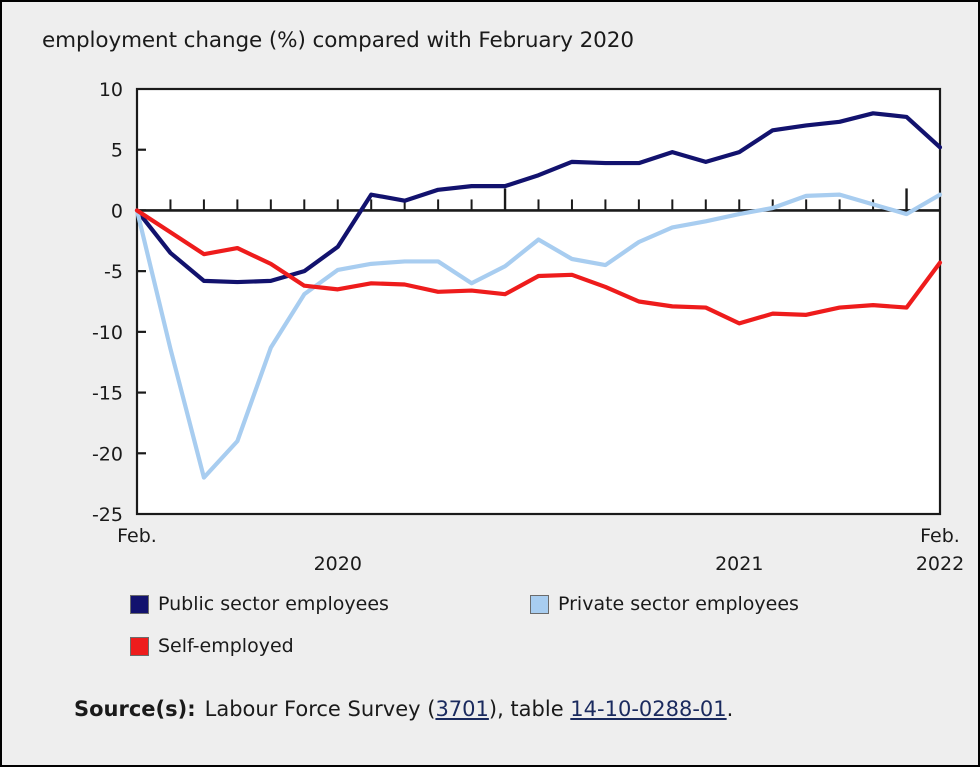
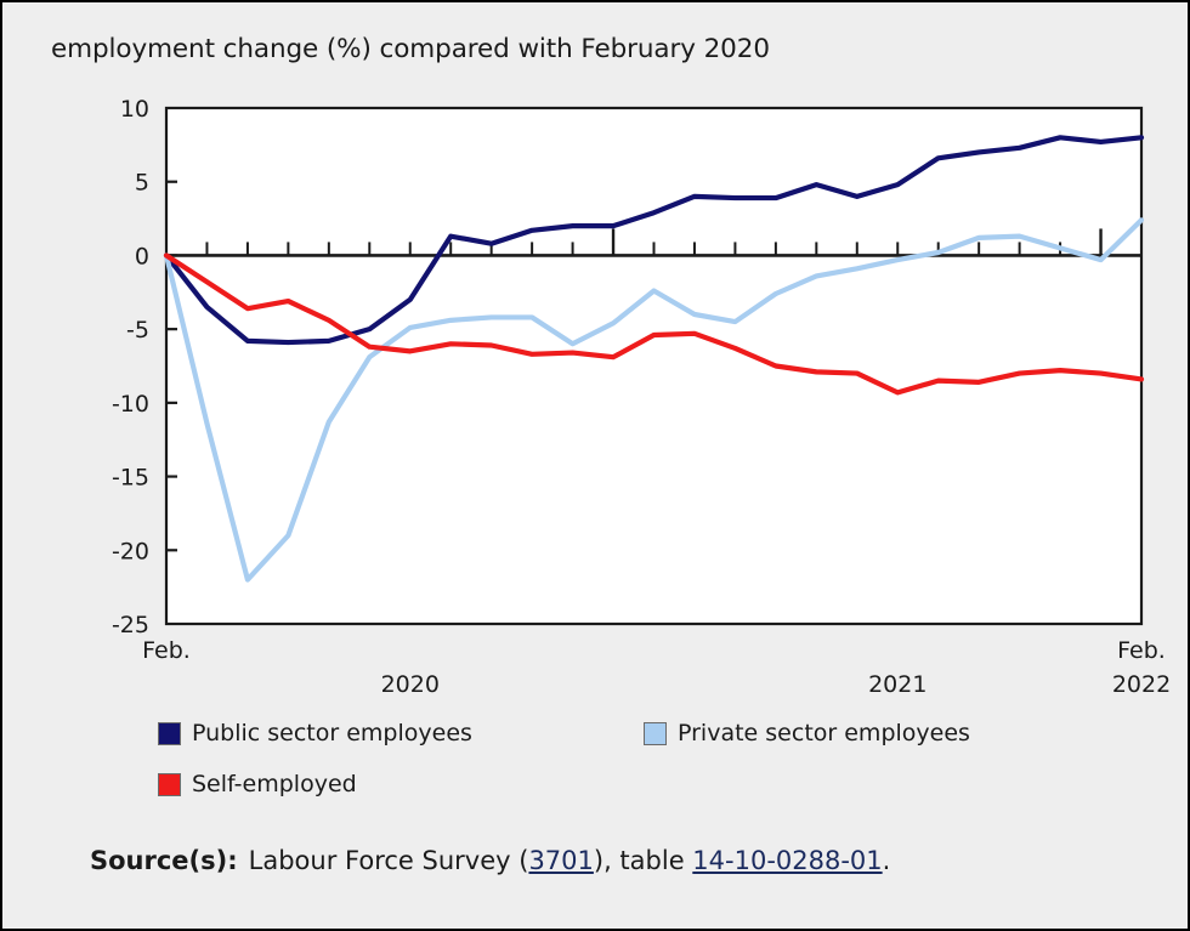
Public sector employees/Feb. 2022: 5.2 -> 8.0
Private sector employees/Feb. 2022: 1.3 -> 2.4
Self-employed/Feb. 2022: -4.3 -> -8.4
